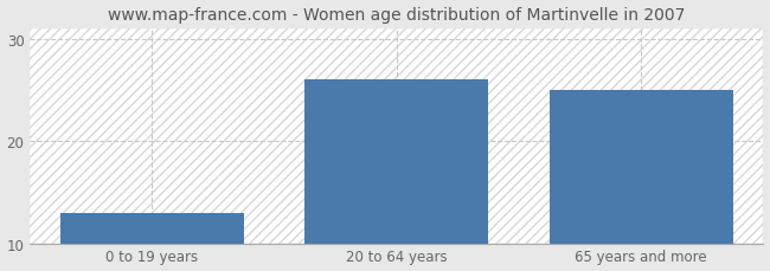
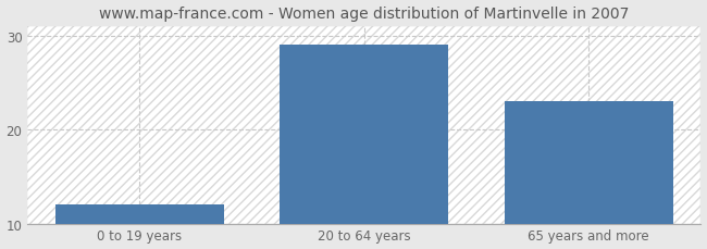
0 to 19 years: 13 -> 12
20 to 64 years: 26 -> 29
65 years and more: 25 -> 23
